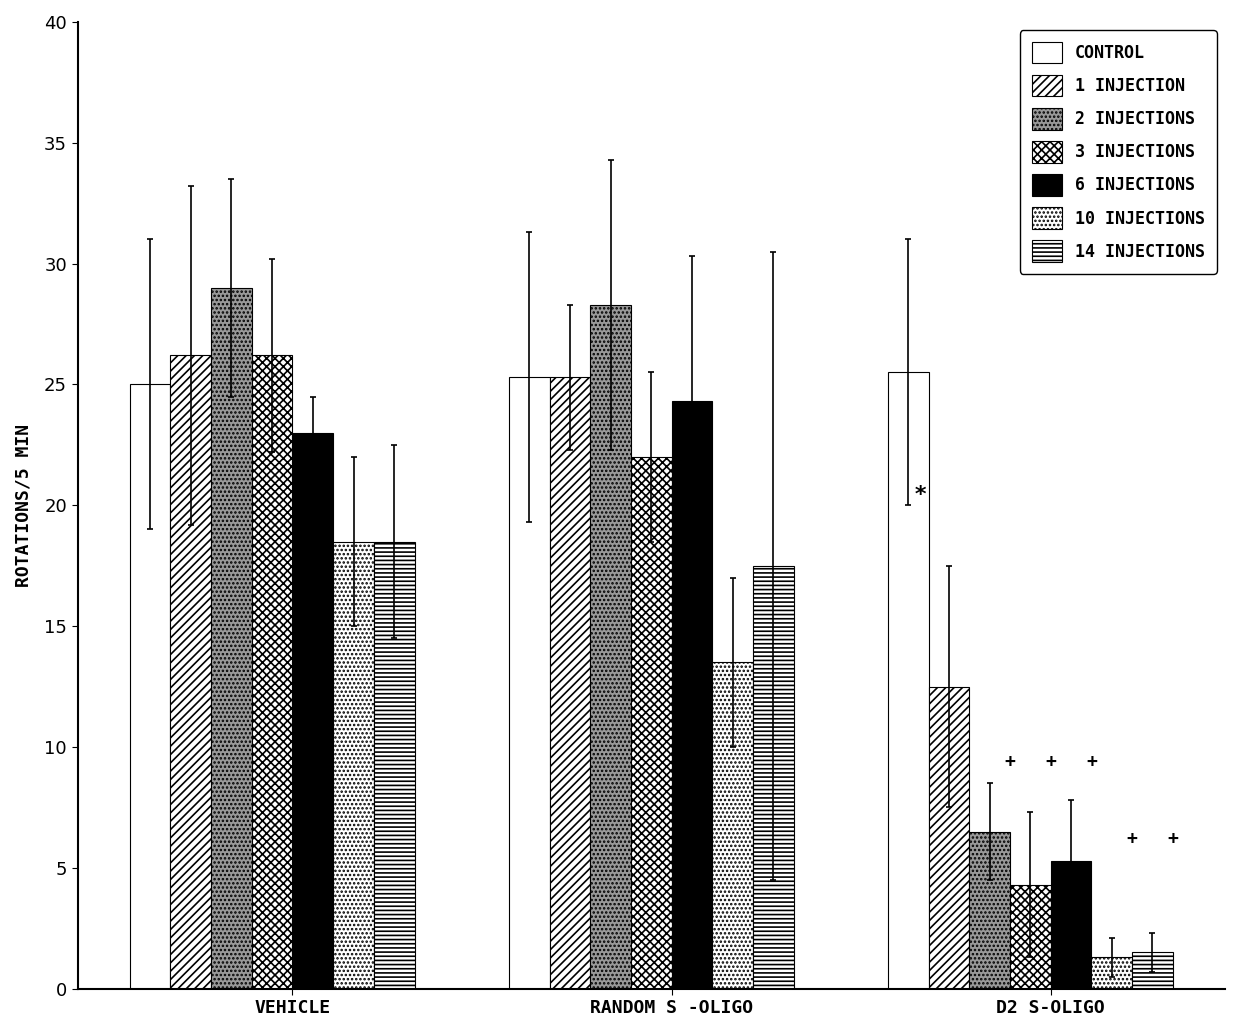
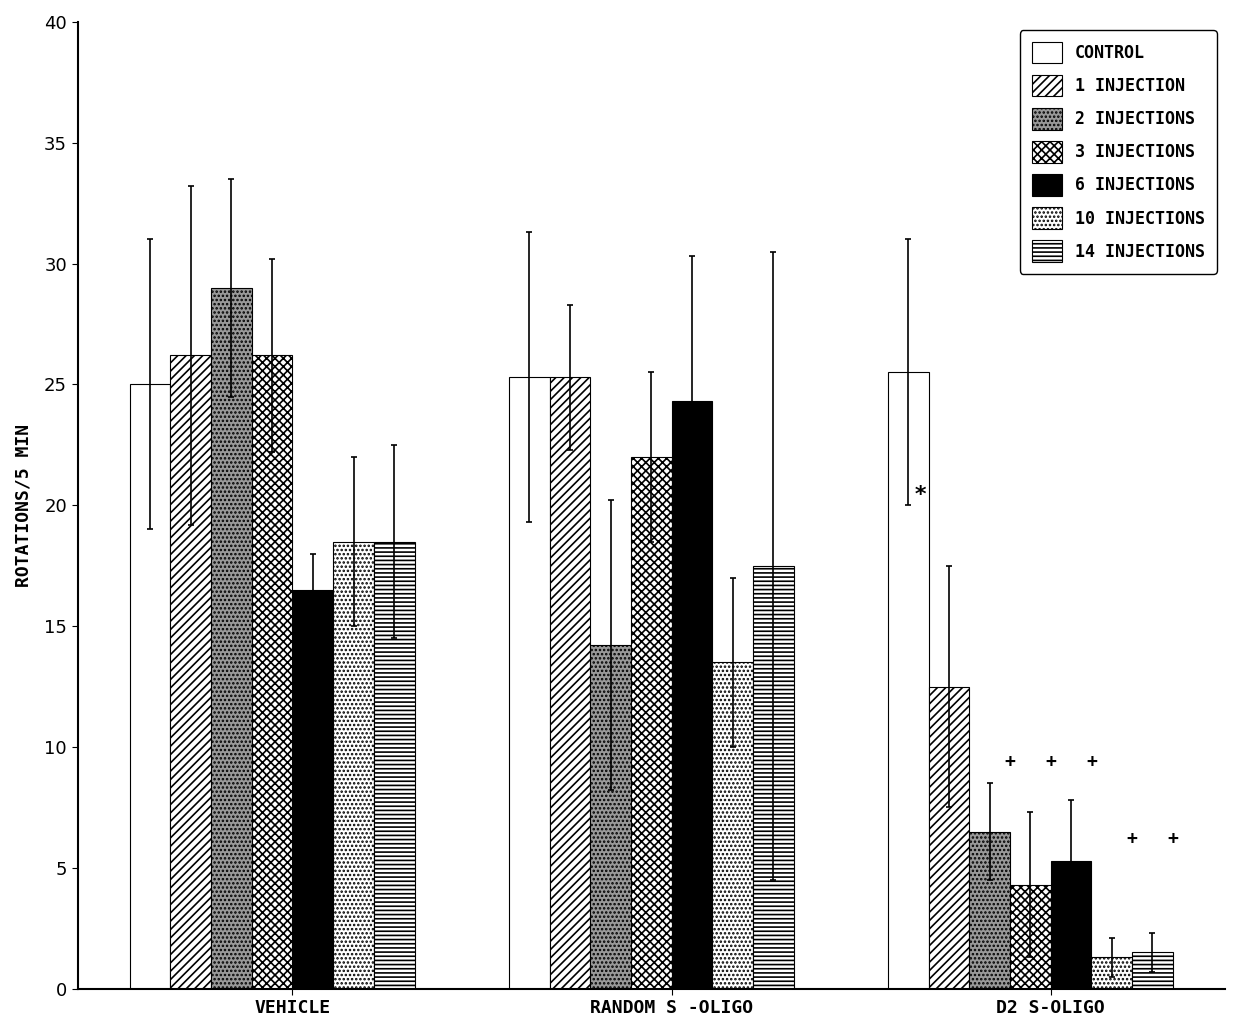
6 INJECTIONS/VEHICLE: 23.0 -> 16.5
2 INJECTIONS/RANDOM S -OLIGO: 28.3 -> 14.2
